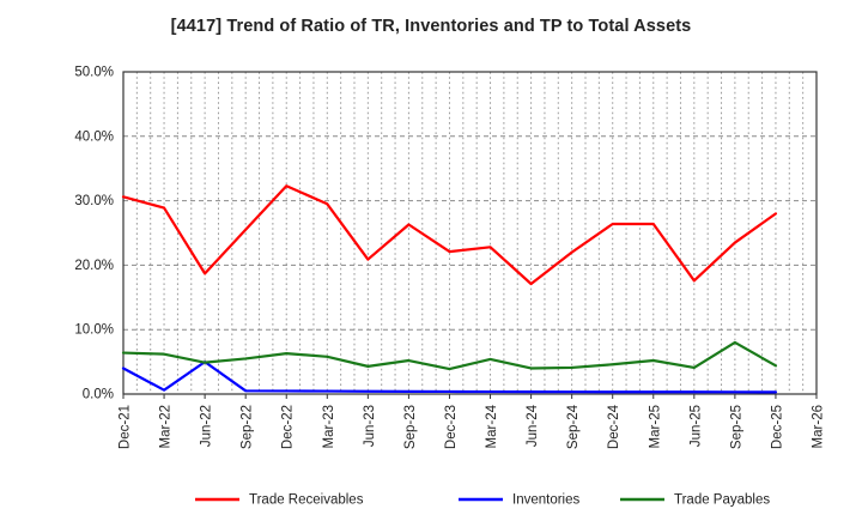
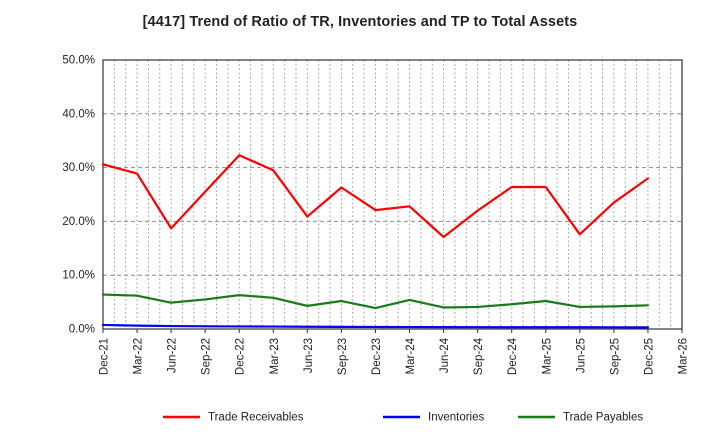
Inventories/Dec-21: 4% -> 1%
Inventories/Jun-22: 5% -> 1%
Trade Payables/Sep-25: 8% -> 4%
